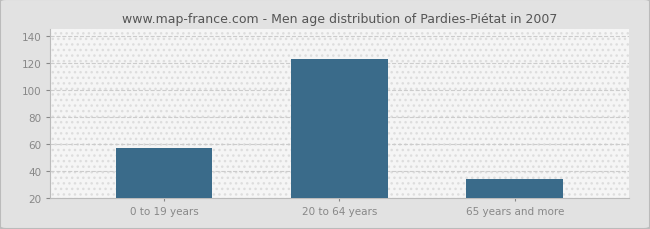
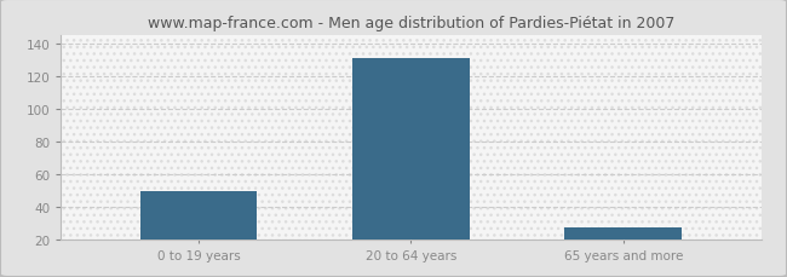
0 to 19 years: 57 -> 50
20 to 64 years: 123 -> 131
65 years and more: 34 -> 28
